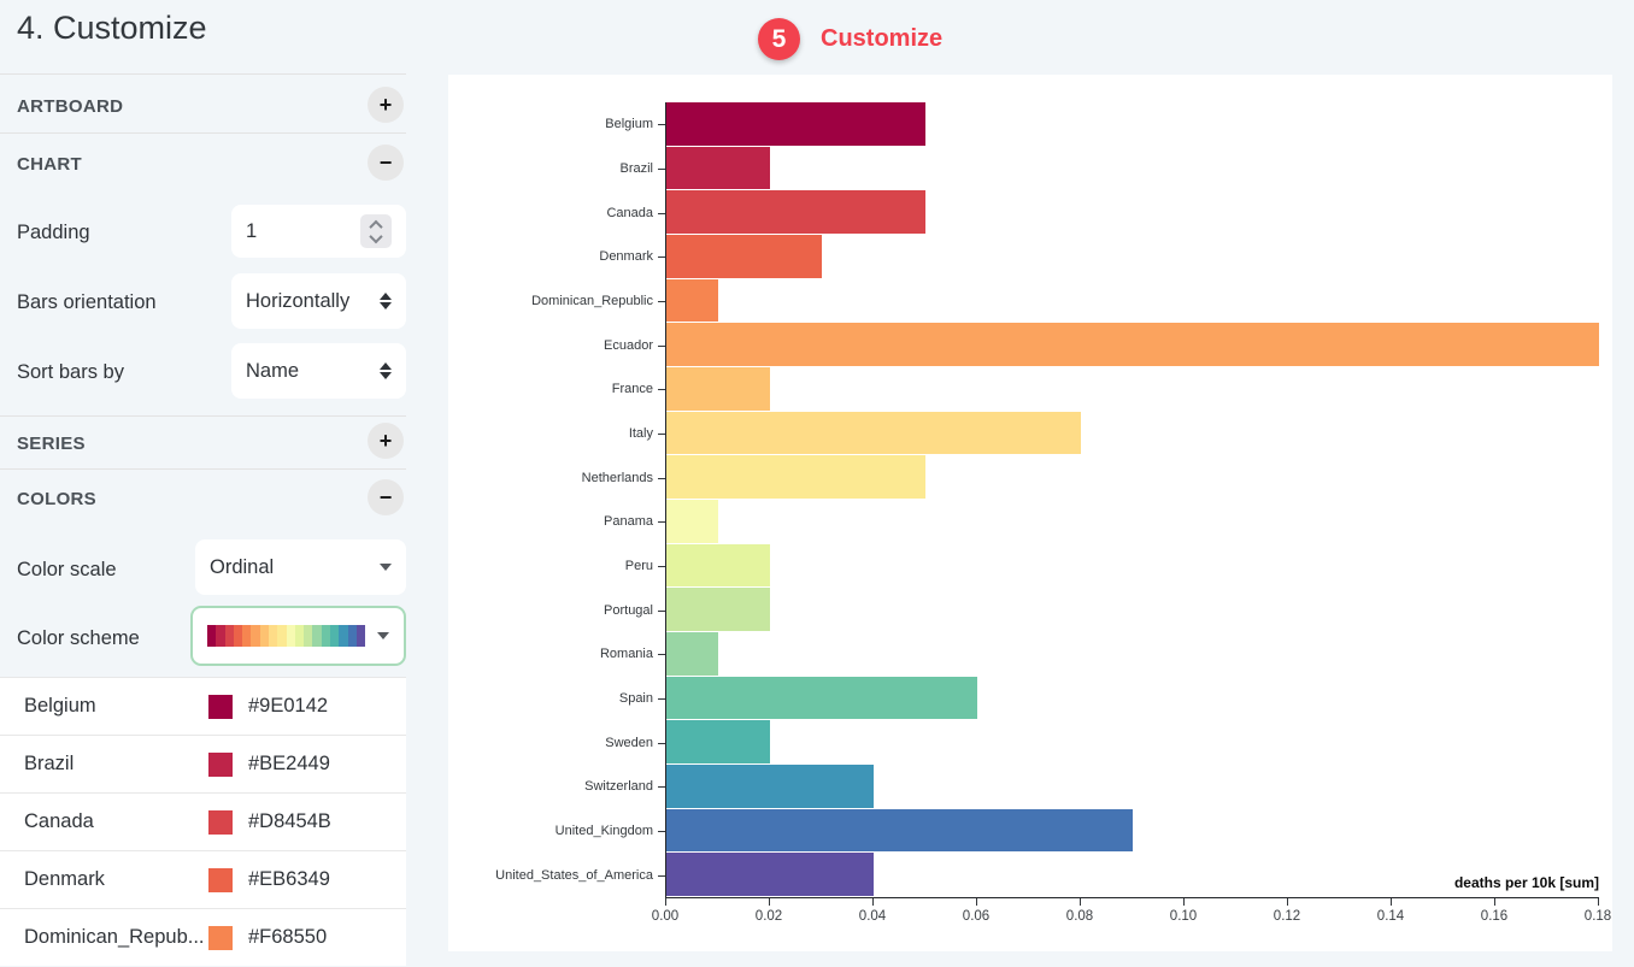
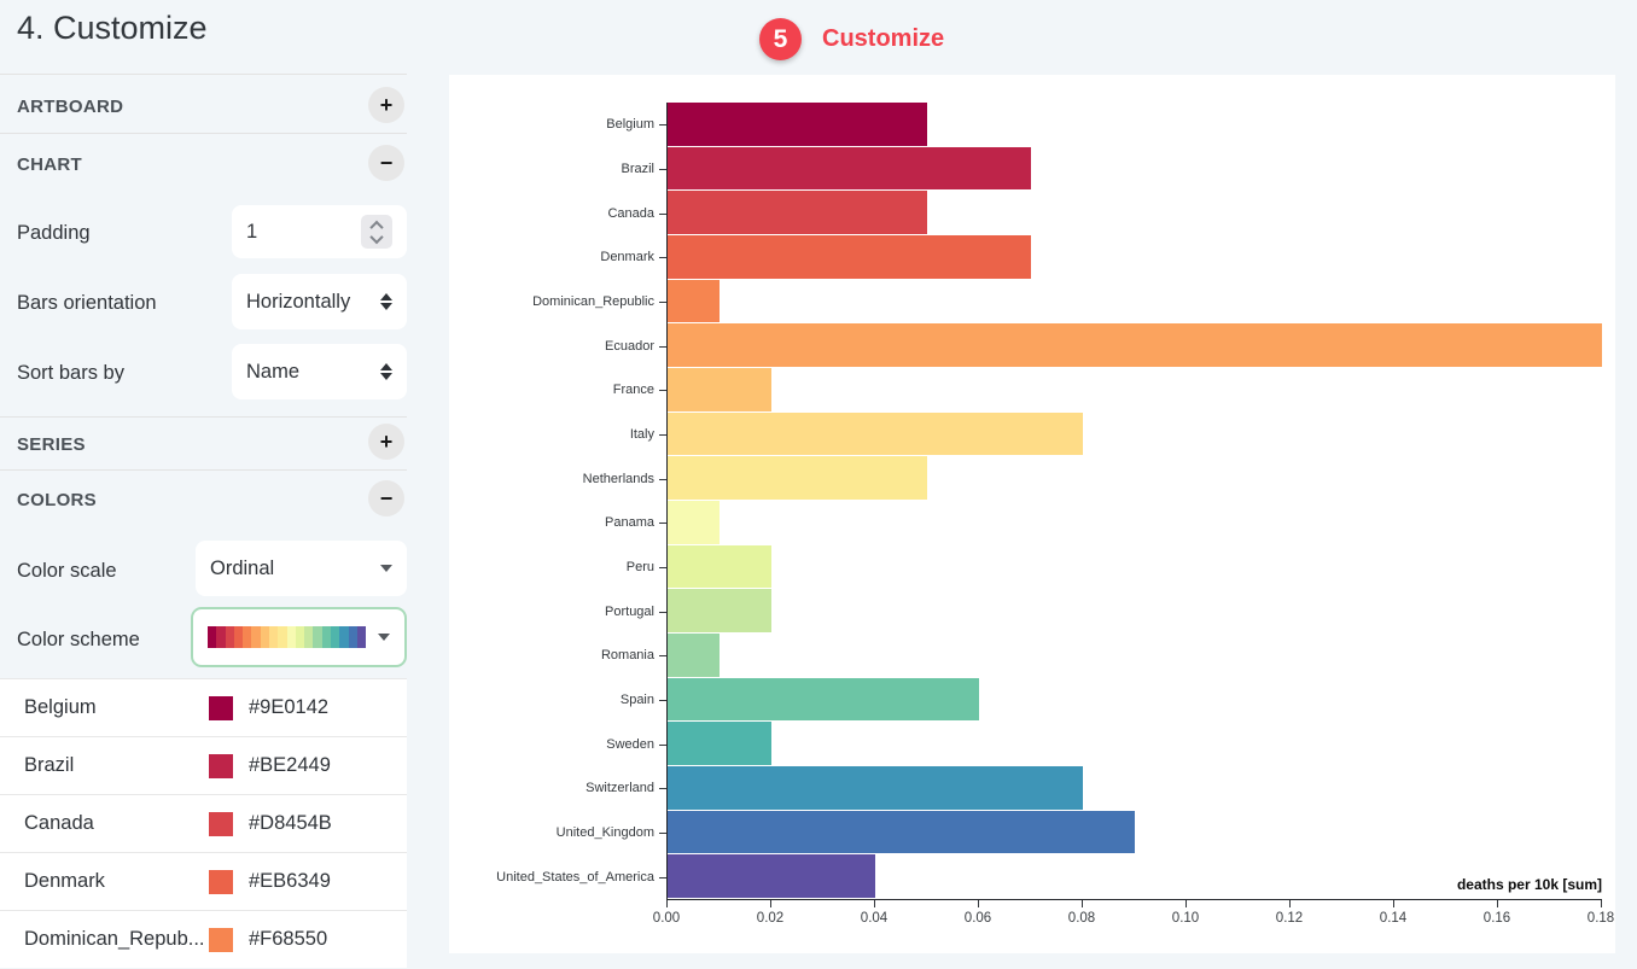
Brazil: 0.02 -> 0.07
Denmark: 0.03 -> 0.07
Switzerland: 0.04 -> 0.08
